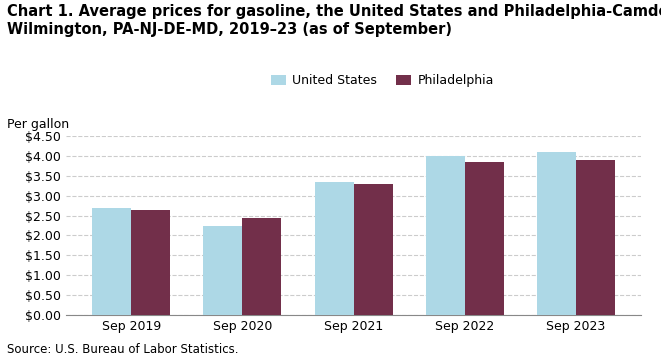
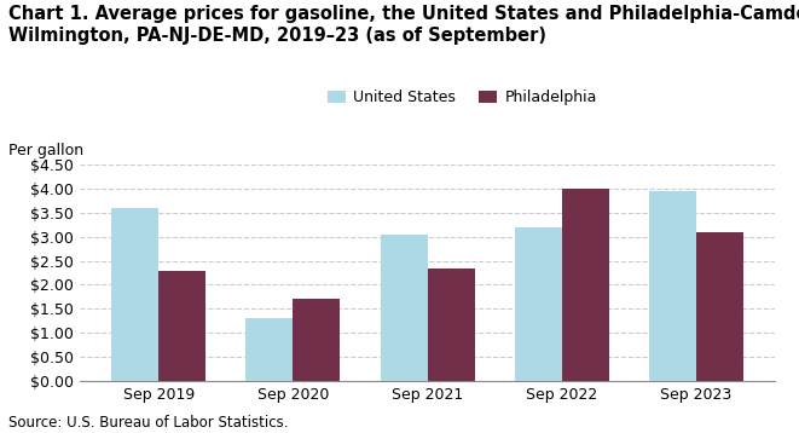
United States/Sep 2019: $2.69 -> $3.60
Philadelphia/Sep 2019: $2.65 -> $2.30
United States/Sep 2020: $2.24 -> $1.30
Philadelphia/Sep 2020: $2.44 -> $1.70
United States/Sep 2021: $3.35 -> $3.05
Philadelphia/Sep 2021: $3.30 -> $2.35
United States/Sep 2022: $4.00 -> $3.20
Philadelphia/Sep 2022: $3.85 -> $4.00
United States/Sep 2023: $4.10 -> $3.95
Philadelphia/Sep 2023: $3.90 -> $3.10
